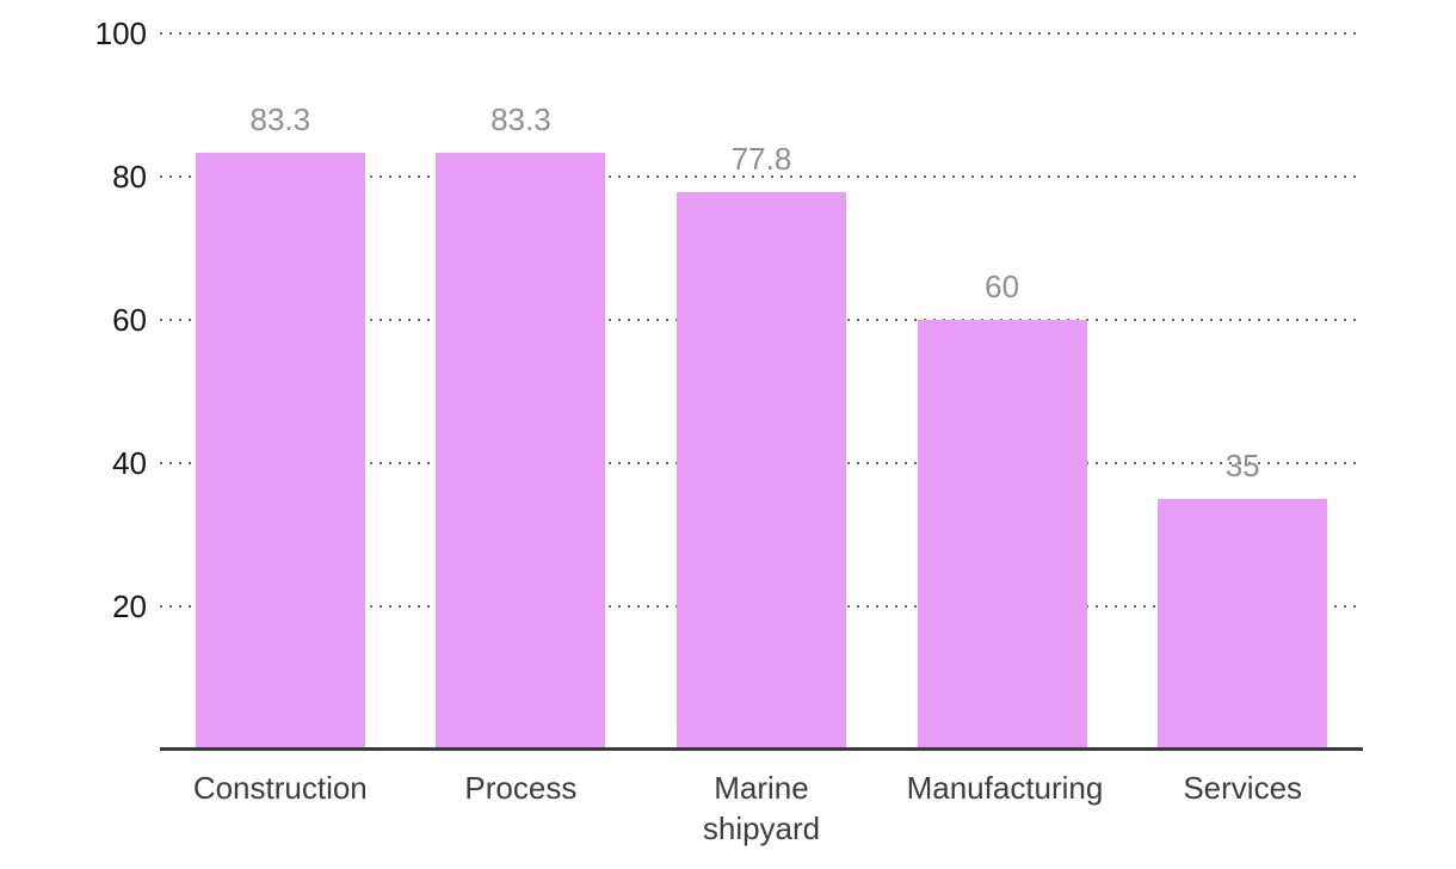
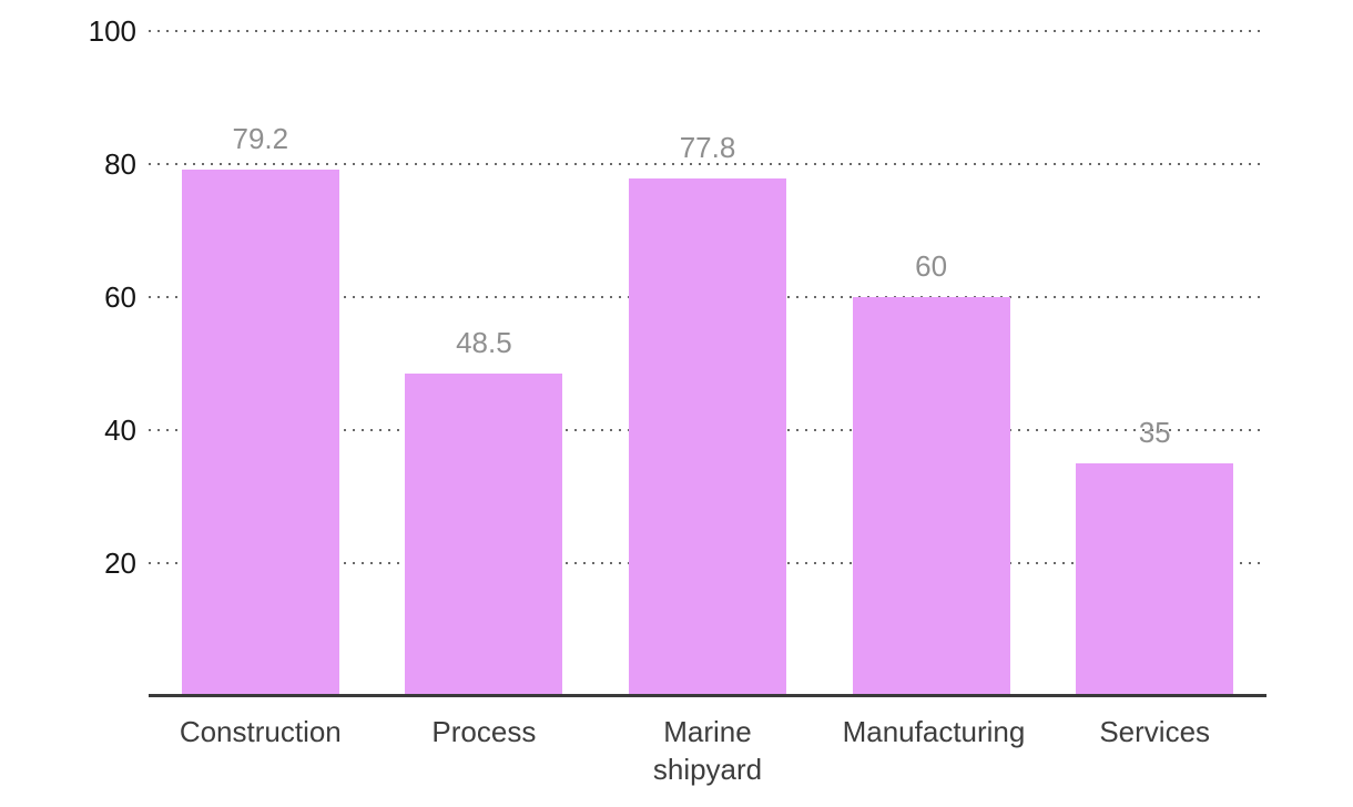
Construction: 83.3 -> 79.2
Process: 83.3 -> 48.5
